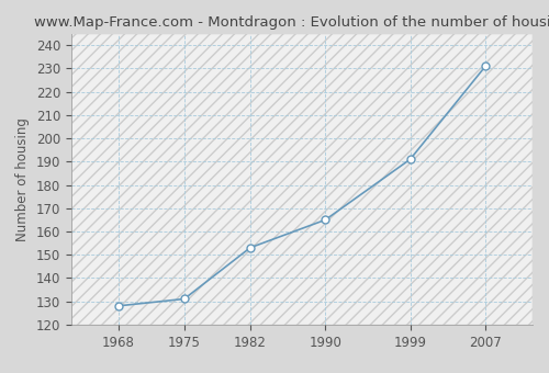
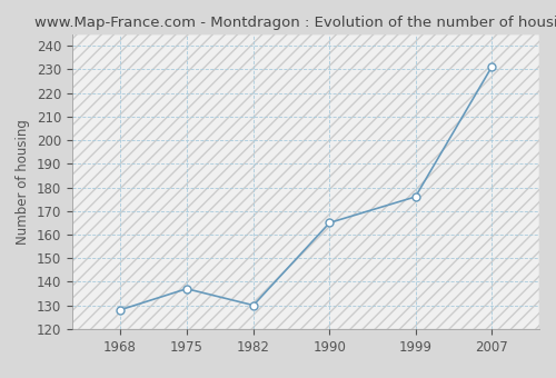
1975: 131 -> 137
1982: 153 -> 130
1999: 191 -> 176
